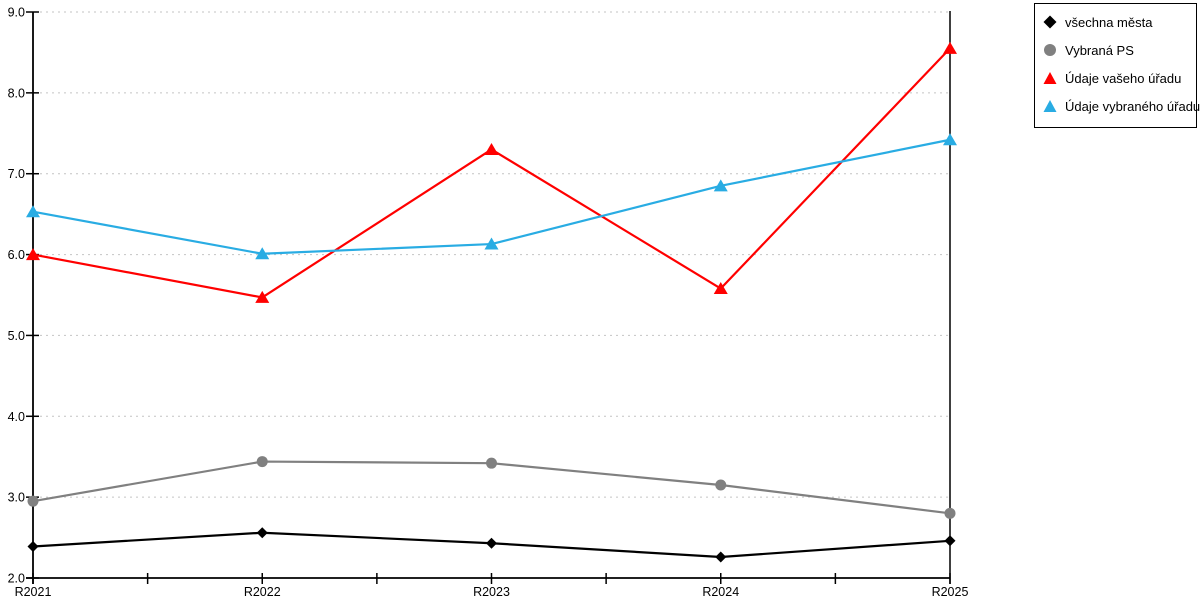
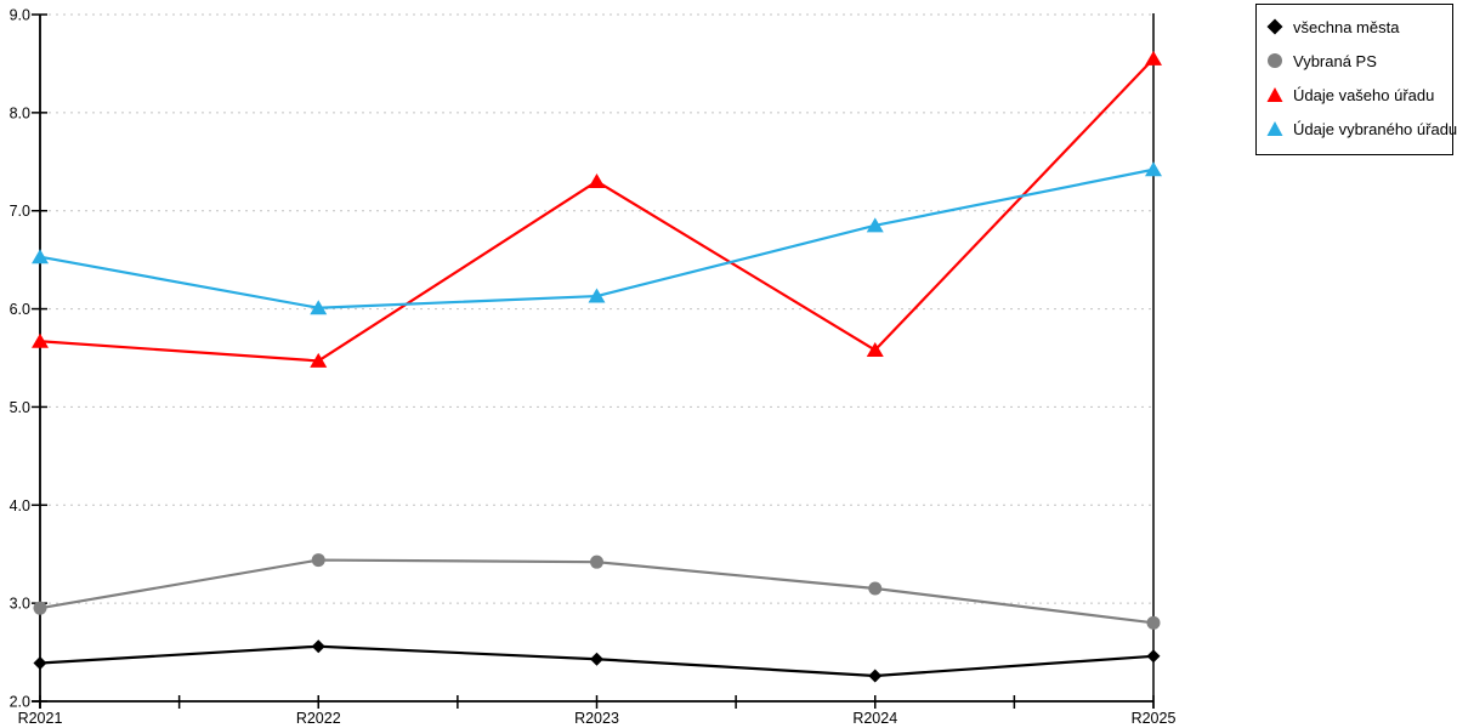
Údaje vašeho úřadu/R2021: 6.0 -> 5.7
